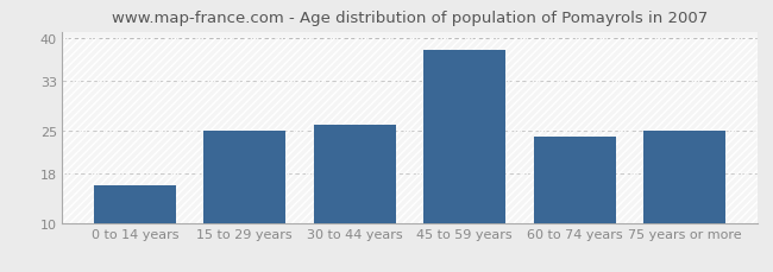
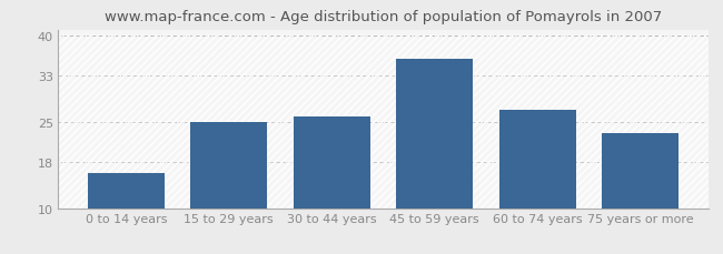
45 to 59 years: 38 -> 36
60 to 74 years: 24 -> 27
75 years or more: 25 -> 23
